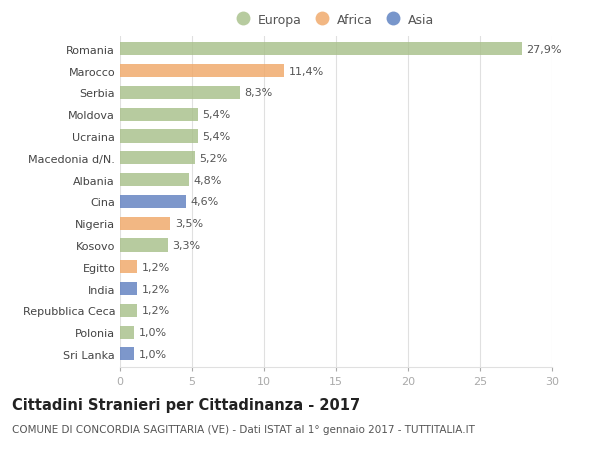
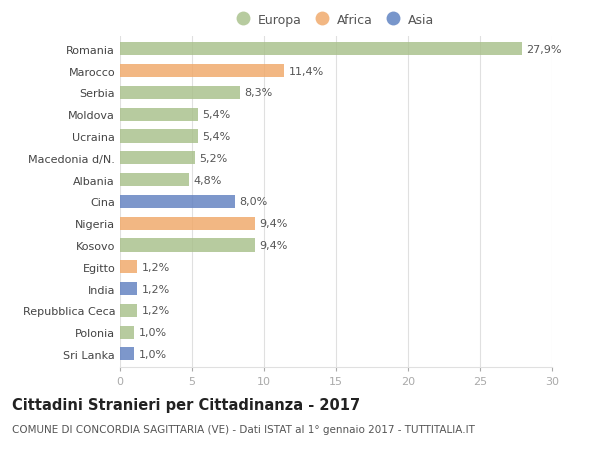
Cina: 4,6% -> 8,0%
Nigeria: 3,5% -> 9,4%
Kosovo: 3,3% -> 9,4%
